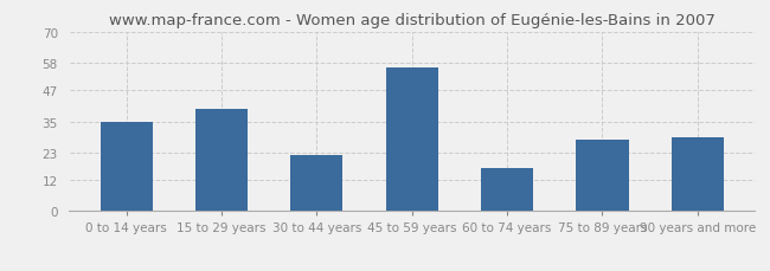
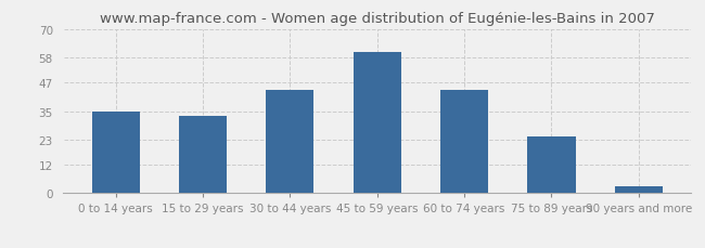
15 to 29 years: 40 -> 33
30 to 44 years: 22 -> 44
45 to 59 years: 56 -> 60
60 to 74 years: 17 -> 44
75 to 89 years: 28 -> 24
90 years and more: 29 -> 3
